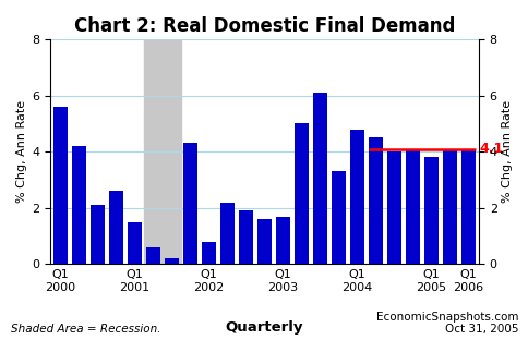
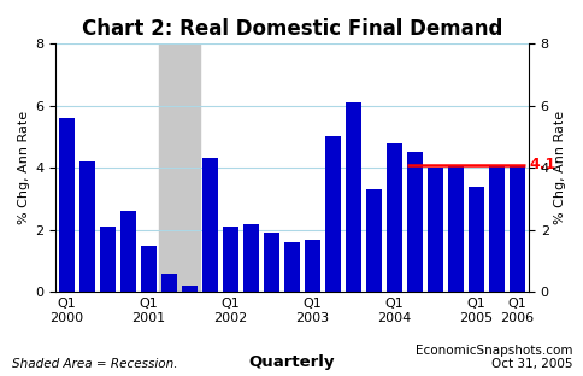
Q1 2002: 0.8 -> 2.1
Q1 2005: 3.8 -> 3.4
